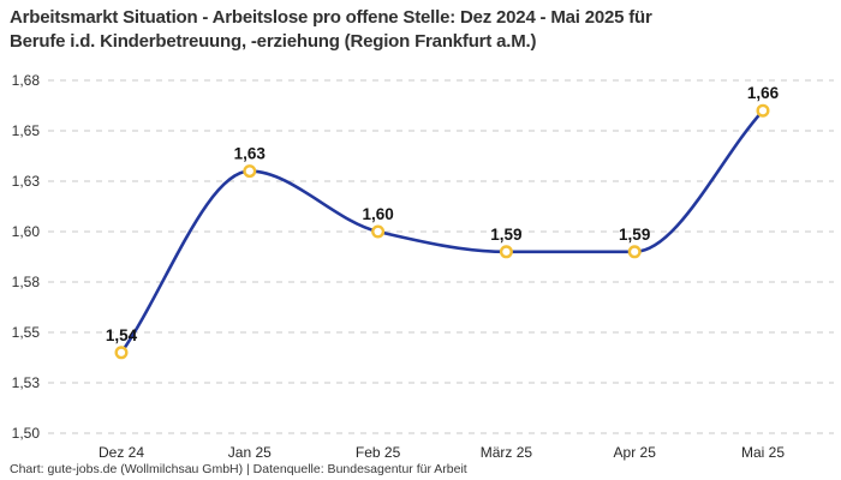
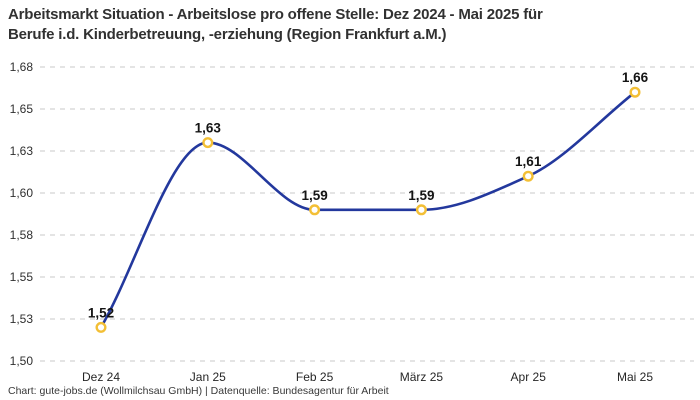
Dez 24: 1,54 -> 1,52
Feb 25: 1,60 -> 1,59
Apr 25: 1,59 -> 1,61
